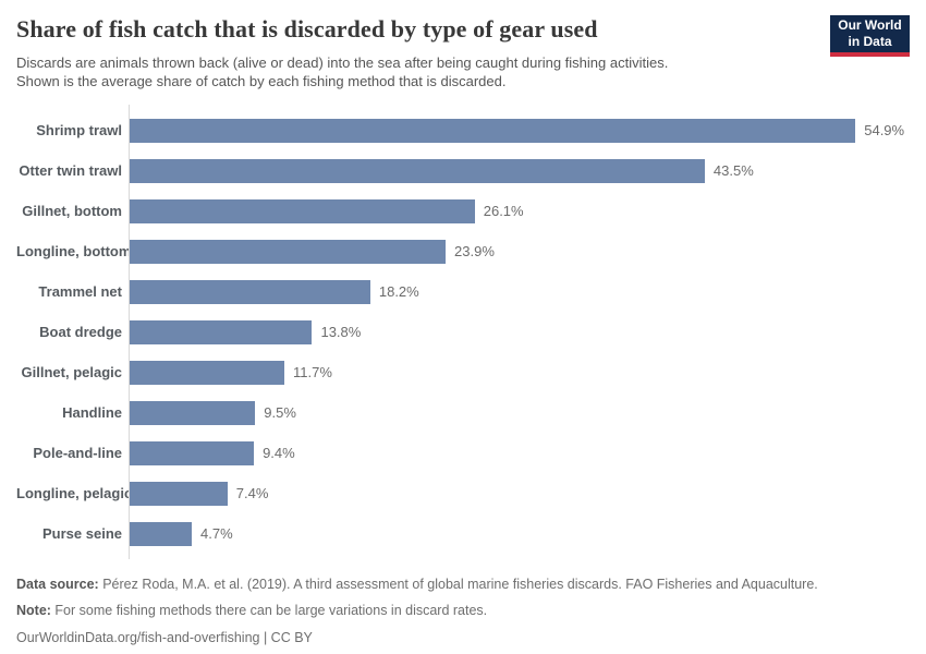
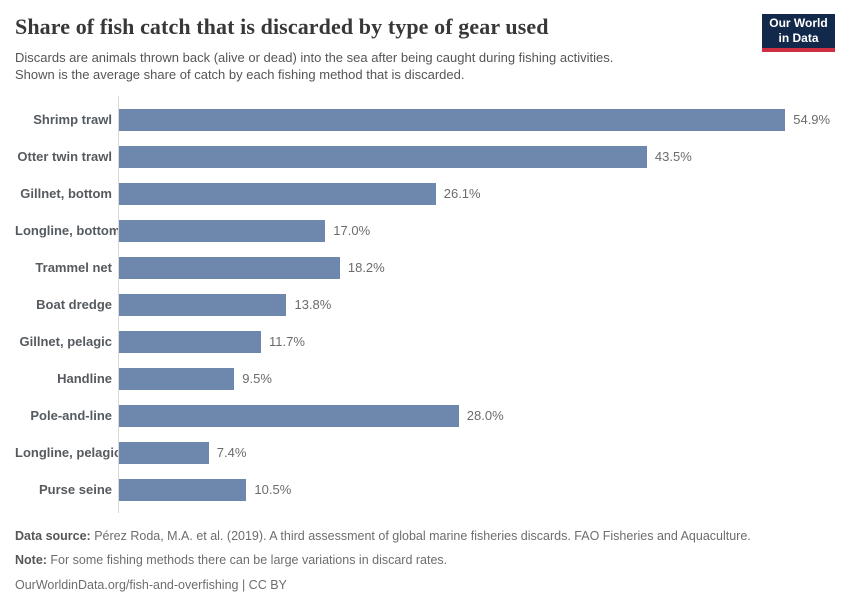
Longline, bottom: 23.9% -> 17.0%
Pole-and-line: 9.4% -> 28.0%
Purse seine: 4.7% -> 10.5%
